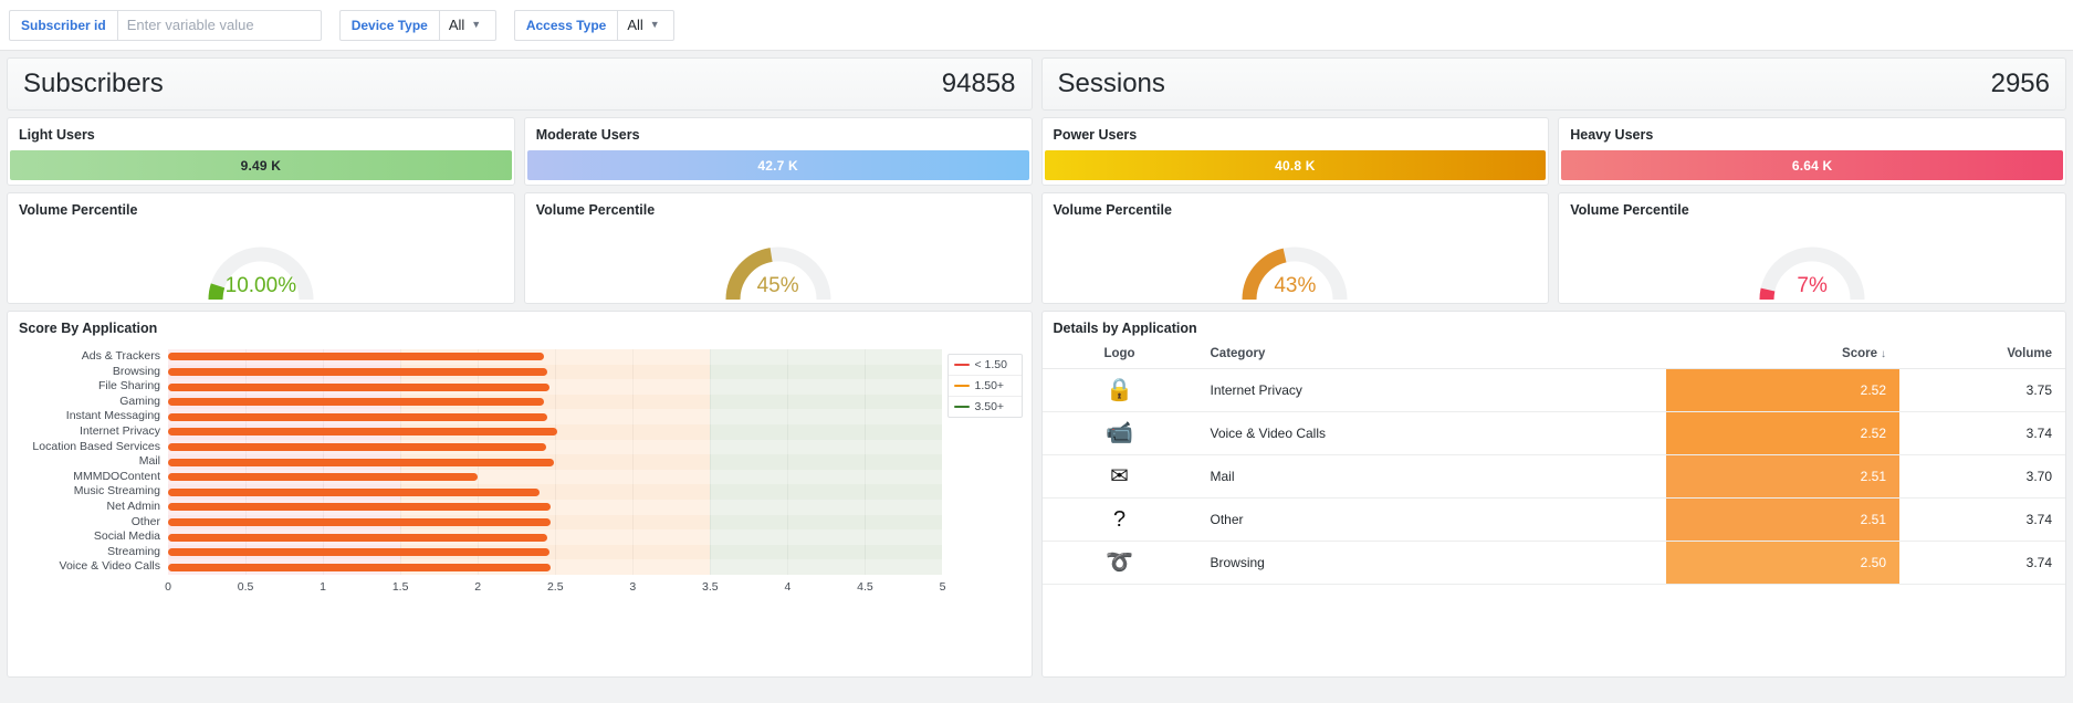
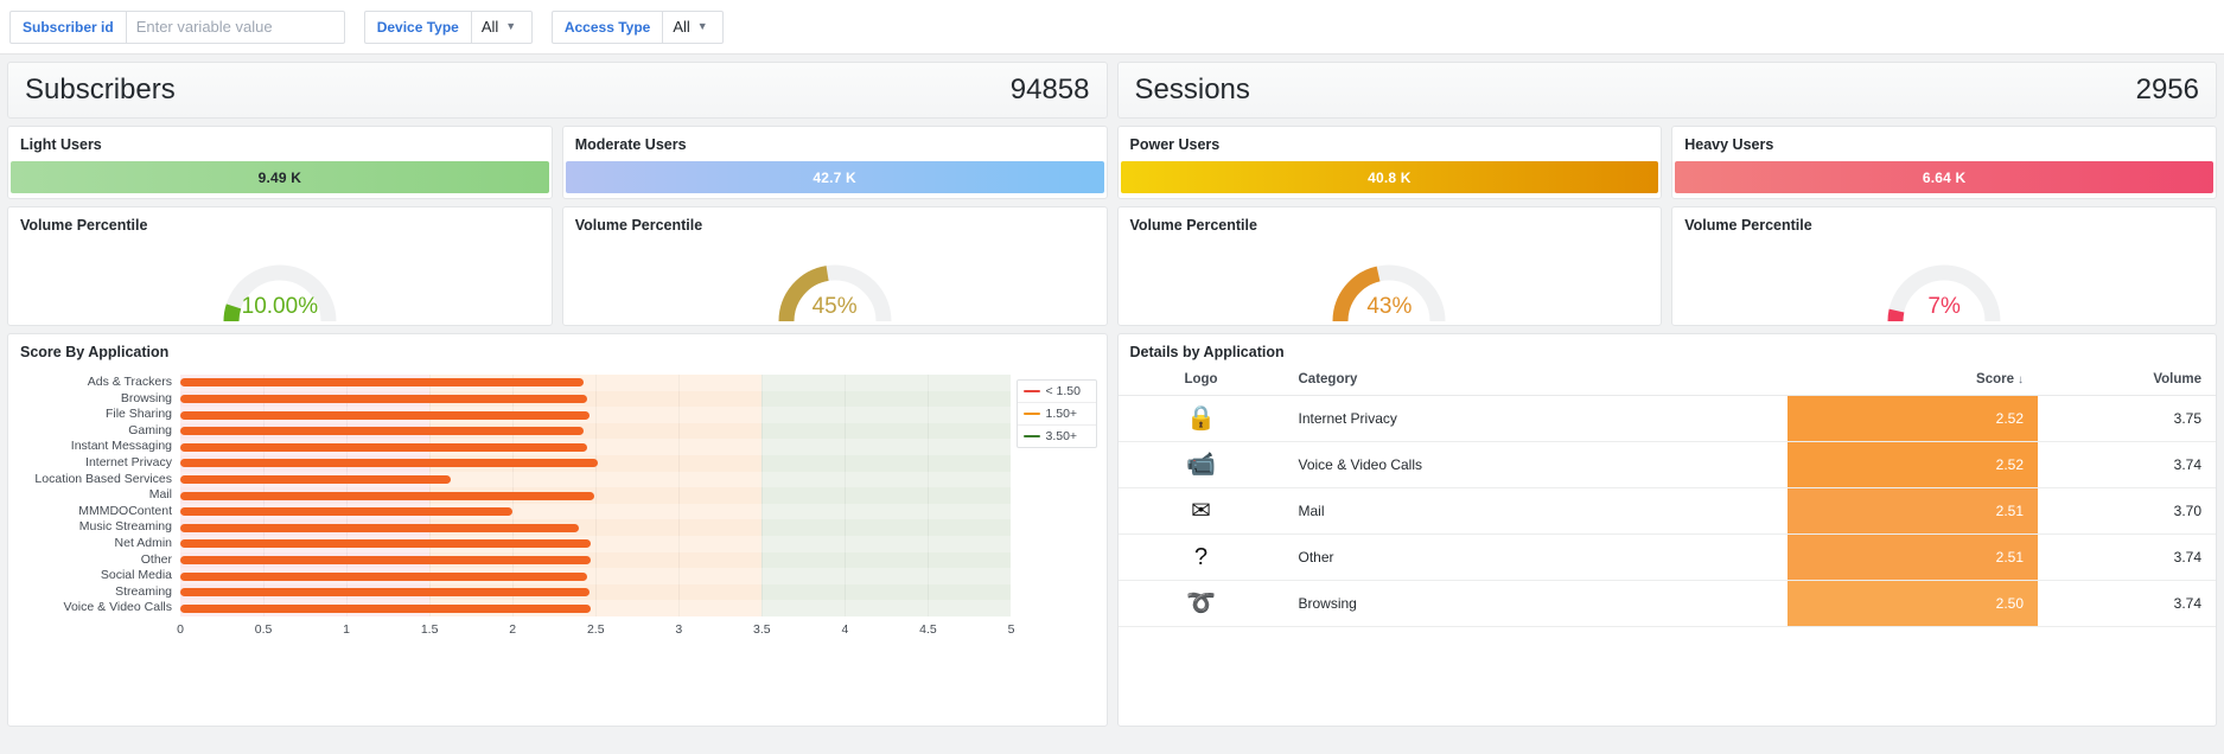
Location Based Services: 2.44 -> 1.63
